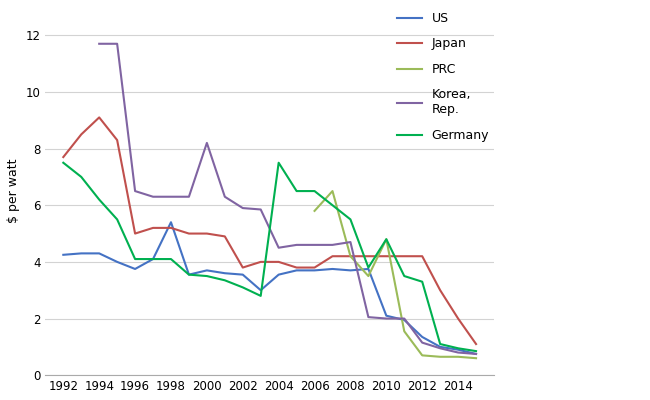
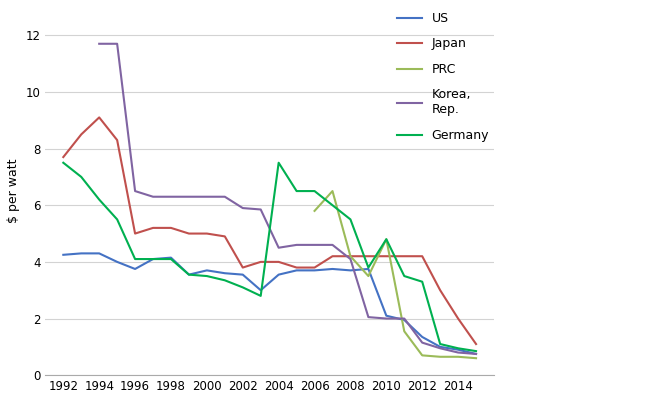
US/1998: 5.40 -> 4.15
Korea, Rep./2000: 8.20 -> 6.30
Korea, Rep./2008: 4.70 -> 4.10
